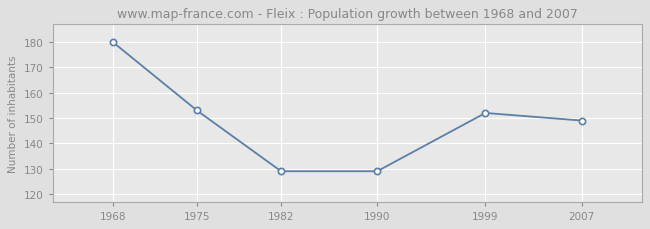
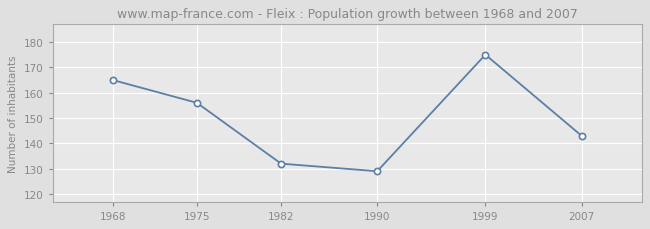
1968: 180 -> 165
1975: 153 -> 156
1982: 129 -> 132
1999: 152 -> 175
2007: 149 -> 143
